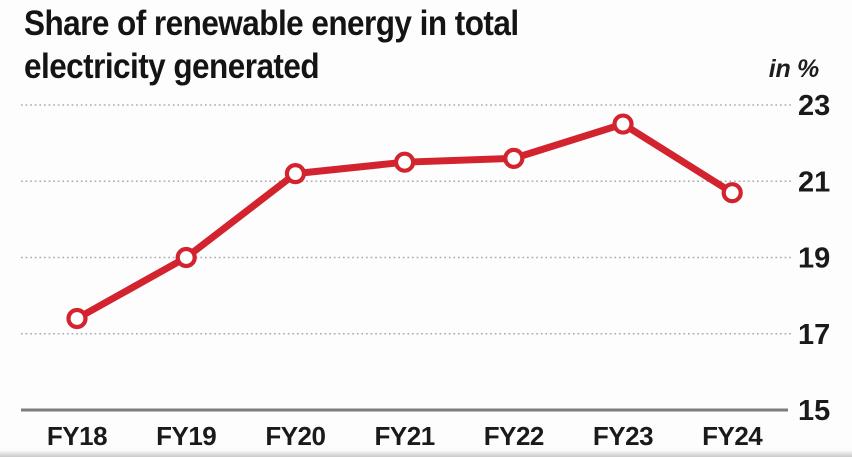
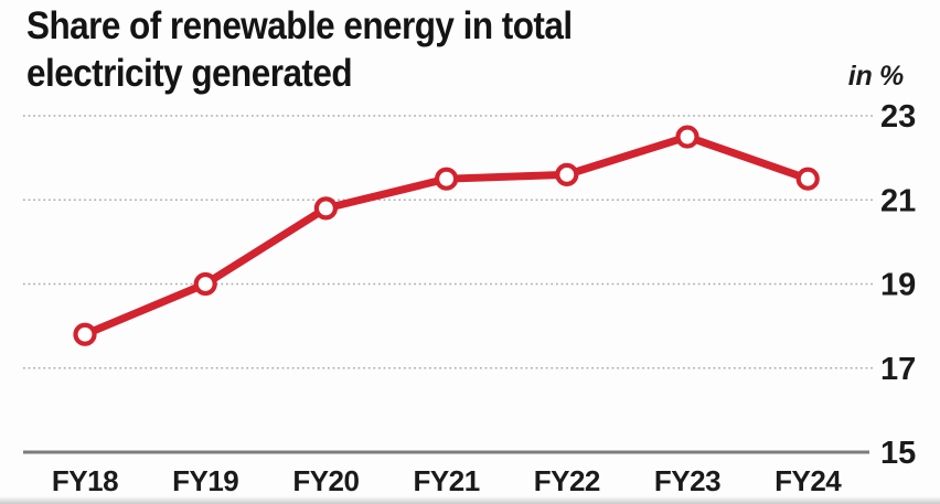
FY18: 17.4 -> 17.8
FY20: 21.2 -> 20.8
FY24: 20.7 -> 21.5
